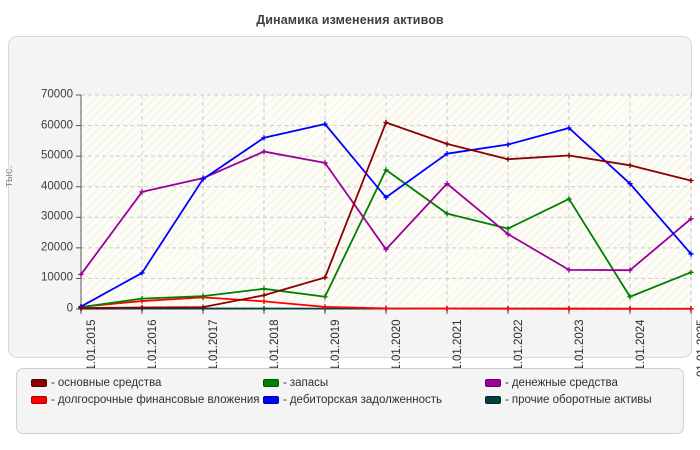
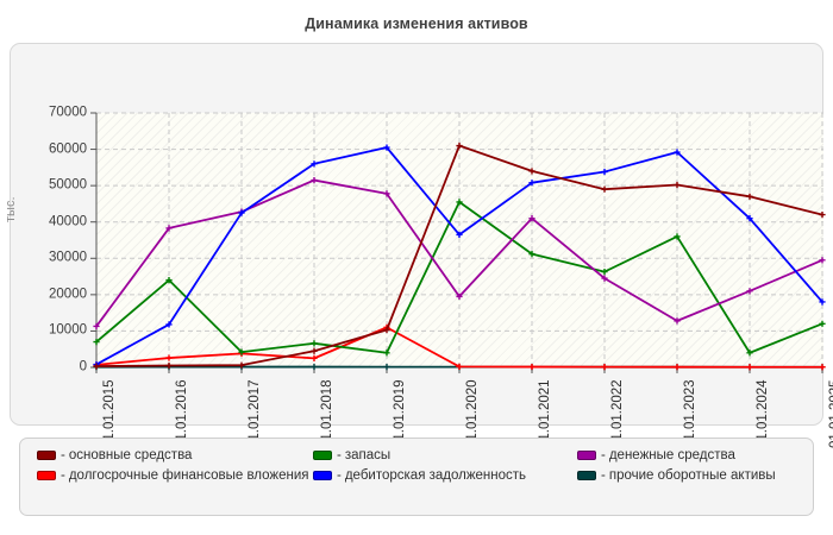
запасы/01.01.2015: 1000 -> 7000
запасы/01.01.2016: 3000 -> 24000
долгосрочные финансовые вложения/01.01.2019: 1000 -> 11000
денежные средства/01.01.2024: 13000 -> 21000
